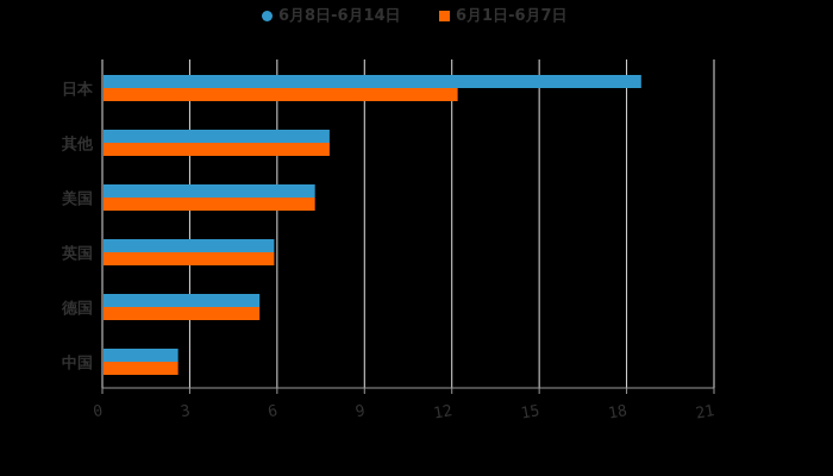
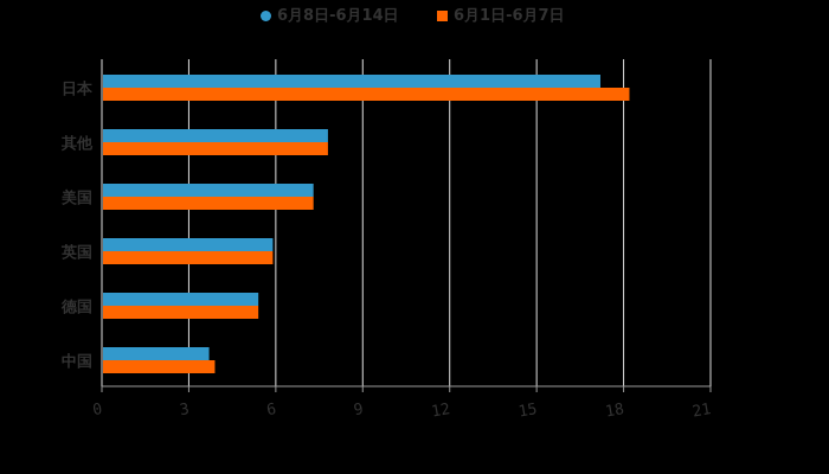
6月8日-6月14日/日本: 18.5 -> 17.2
6月1日-6月7日/日本: 12.2 -> 18.2
6月8日-6月14日/中国: 2.6 -> 3.7
6月1日-6月7日/中国: 2.6 -> 3.9
